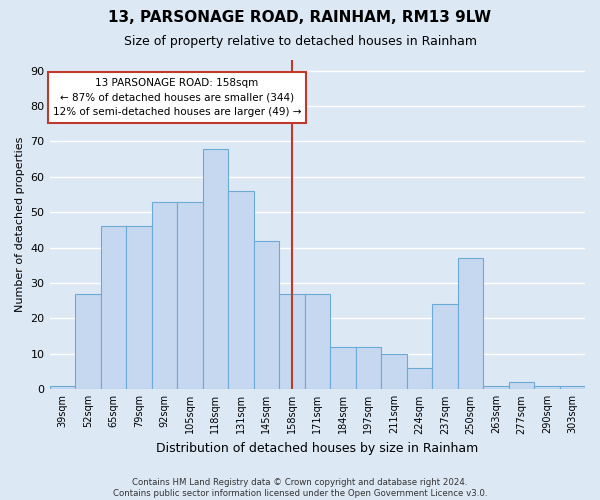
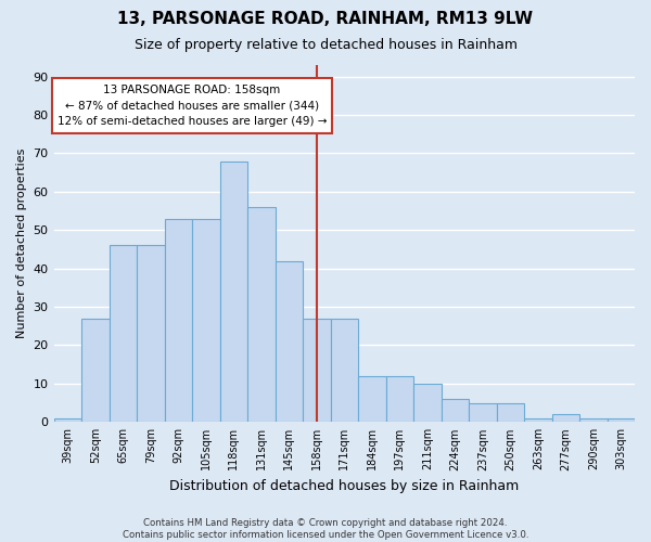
237sqm: 24 -> 5
250sqm: 37 -> 5
